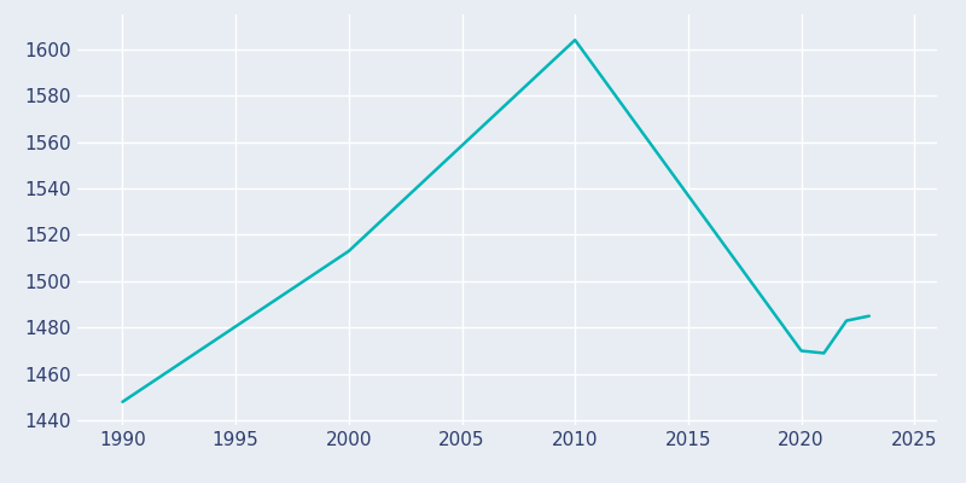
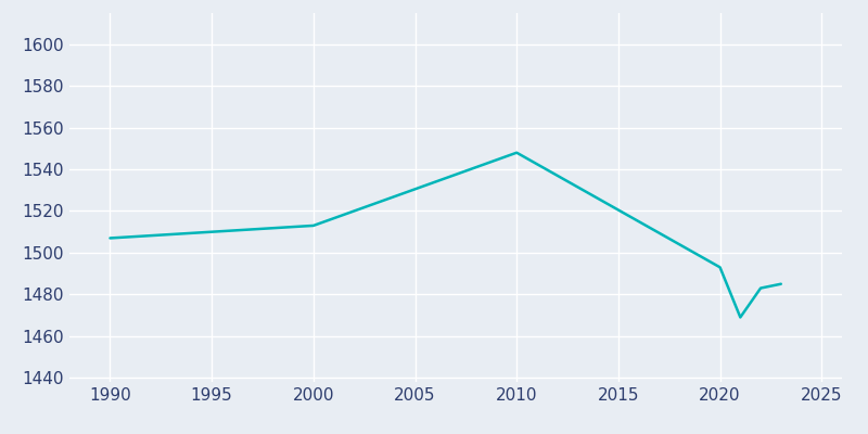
1990: 1448 -> 1507
2010: 1604 -> 1548
2020: 1470 -> 1493
